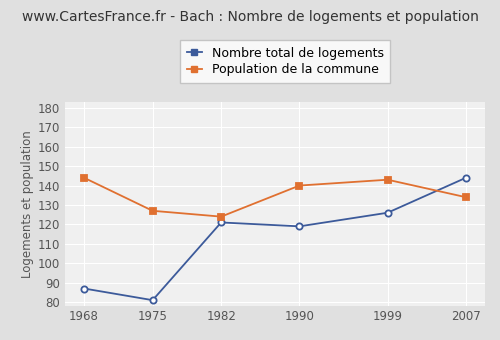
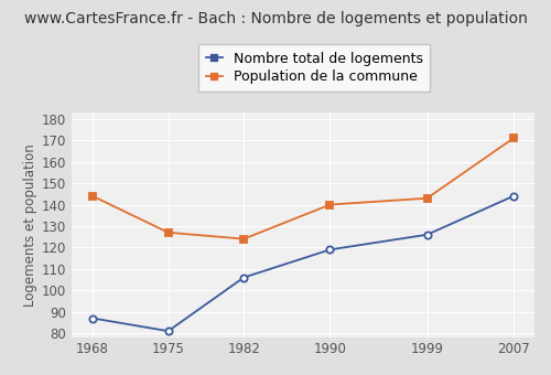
Nombre total de logements/1982: 121 -> 106
Population de la commune/2007: 134 -> 171
